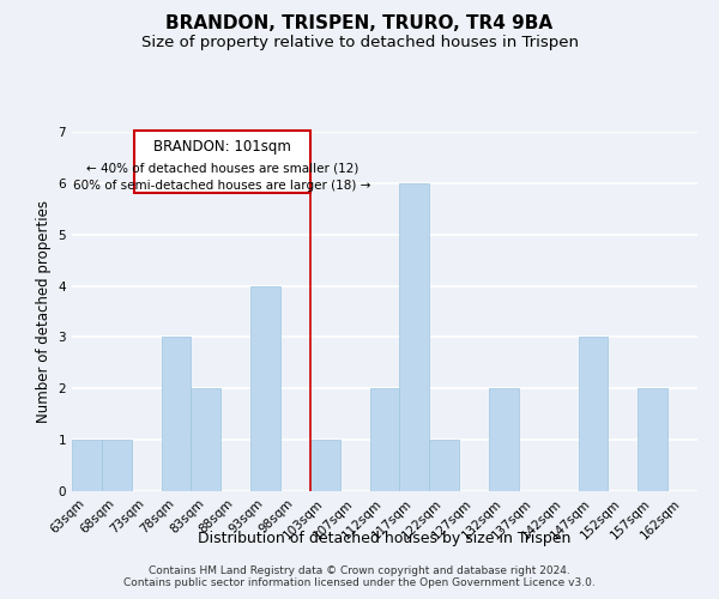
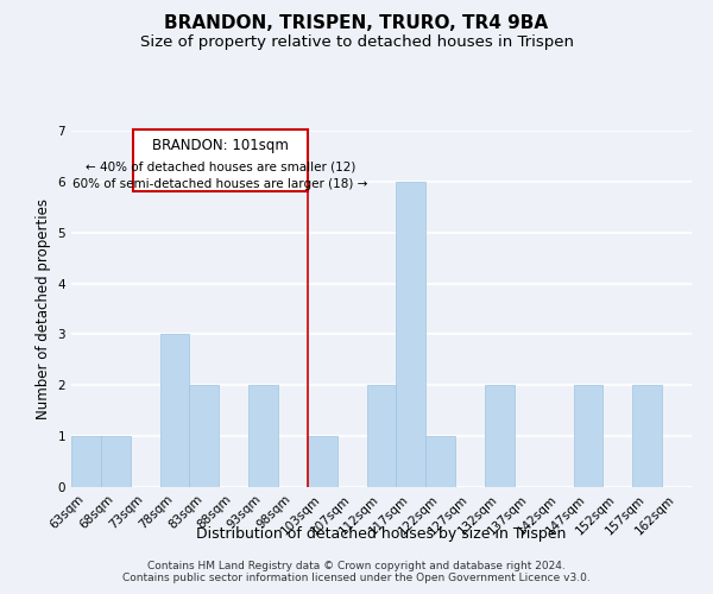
93sqm: 4 -> 2
147sqm: 3 -> 2
